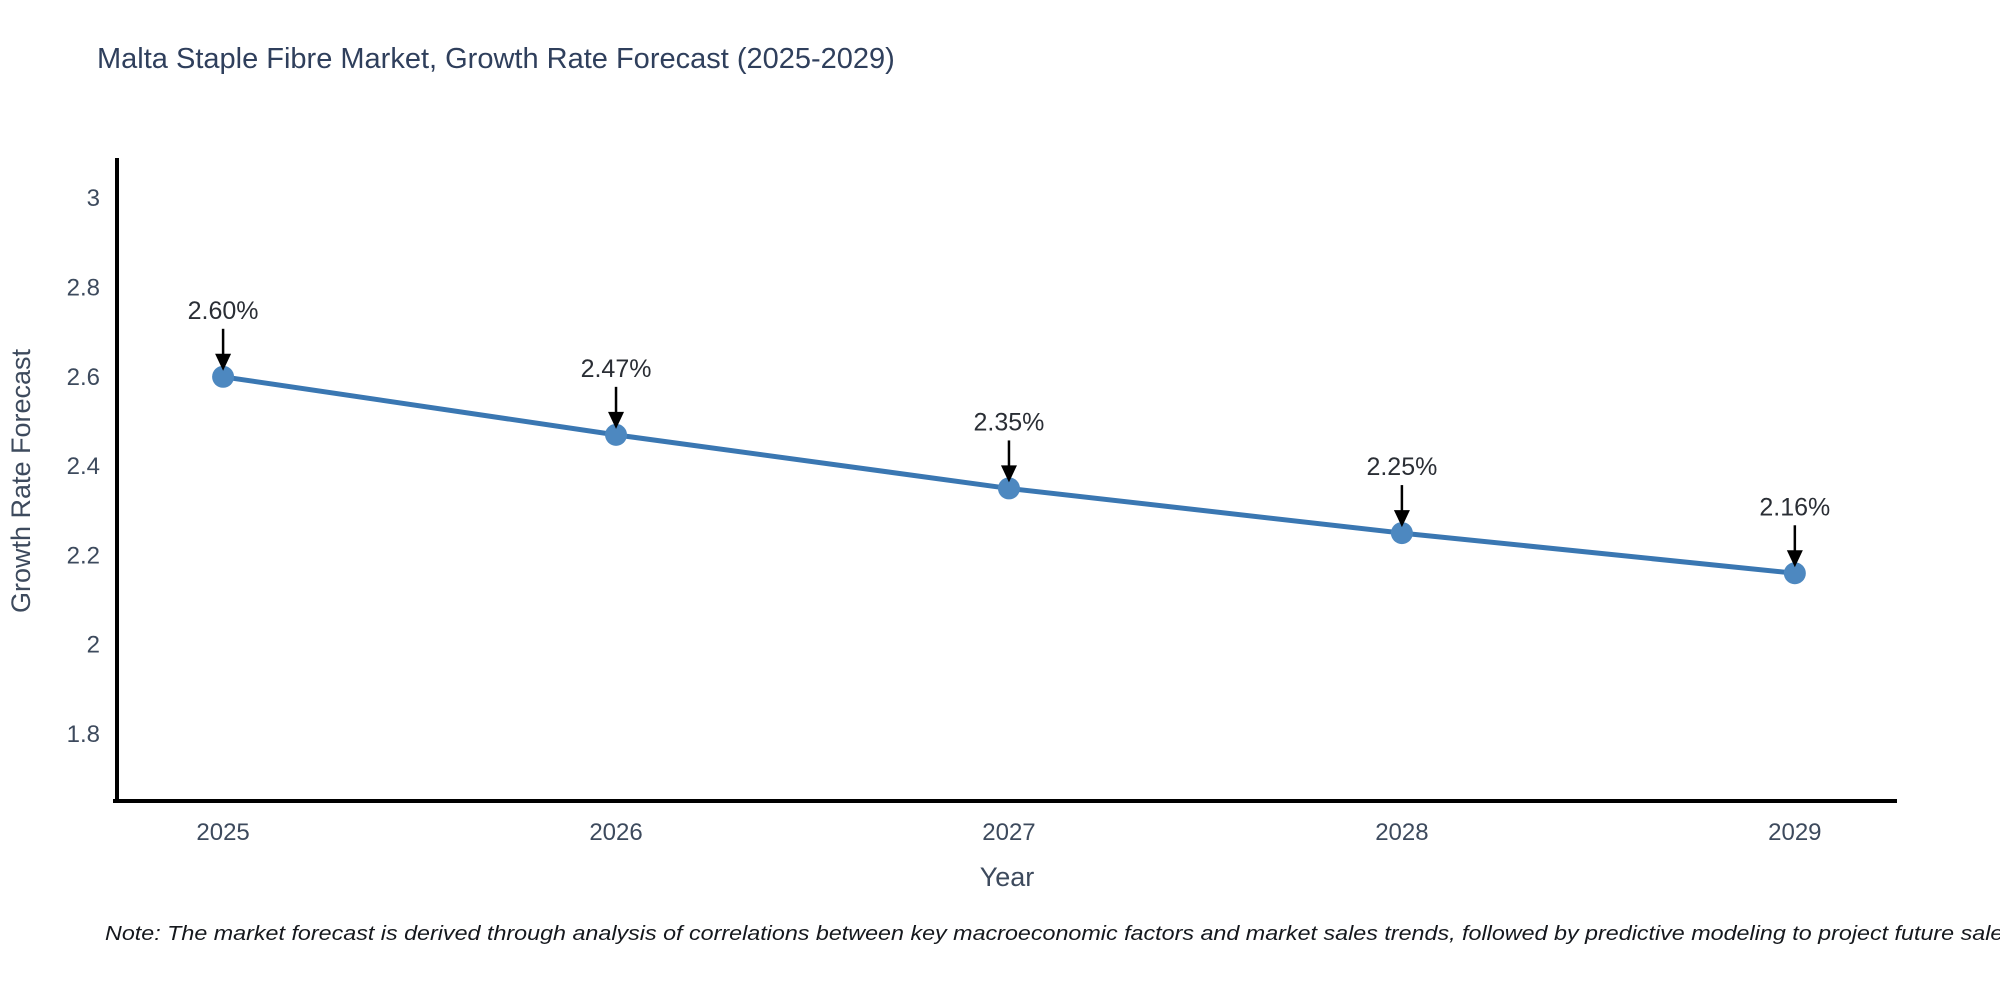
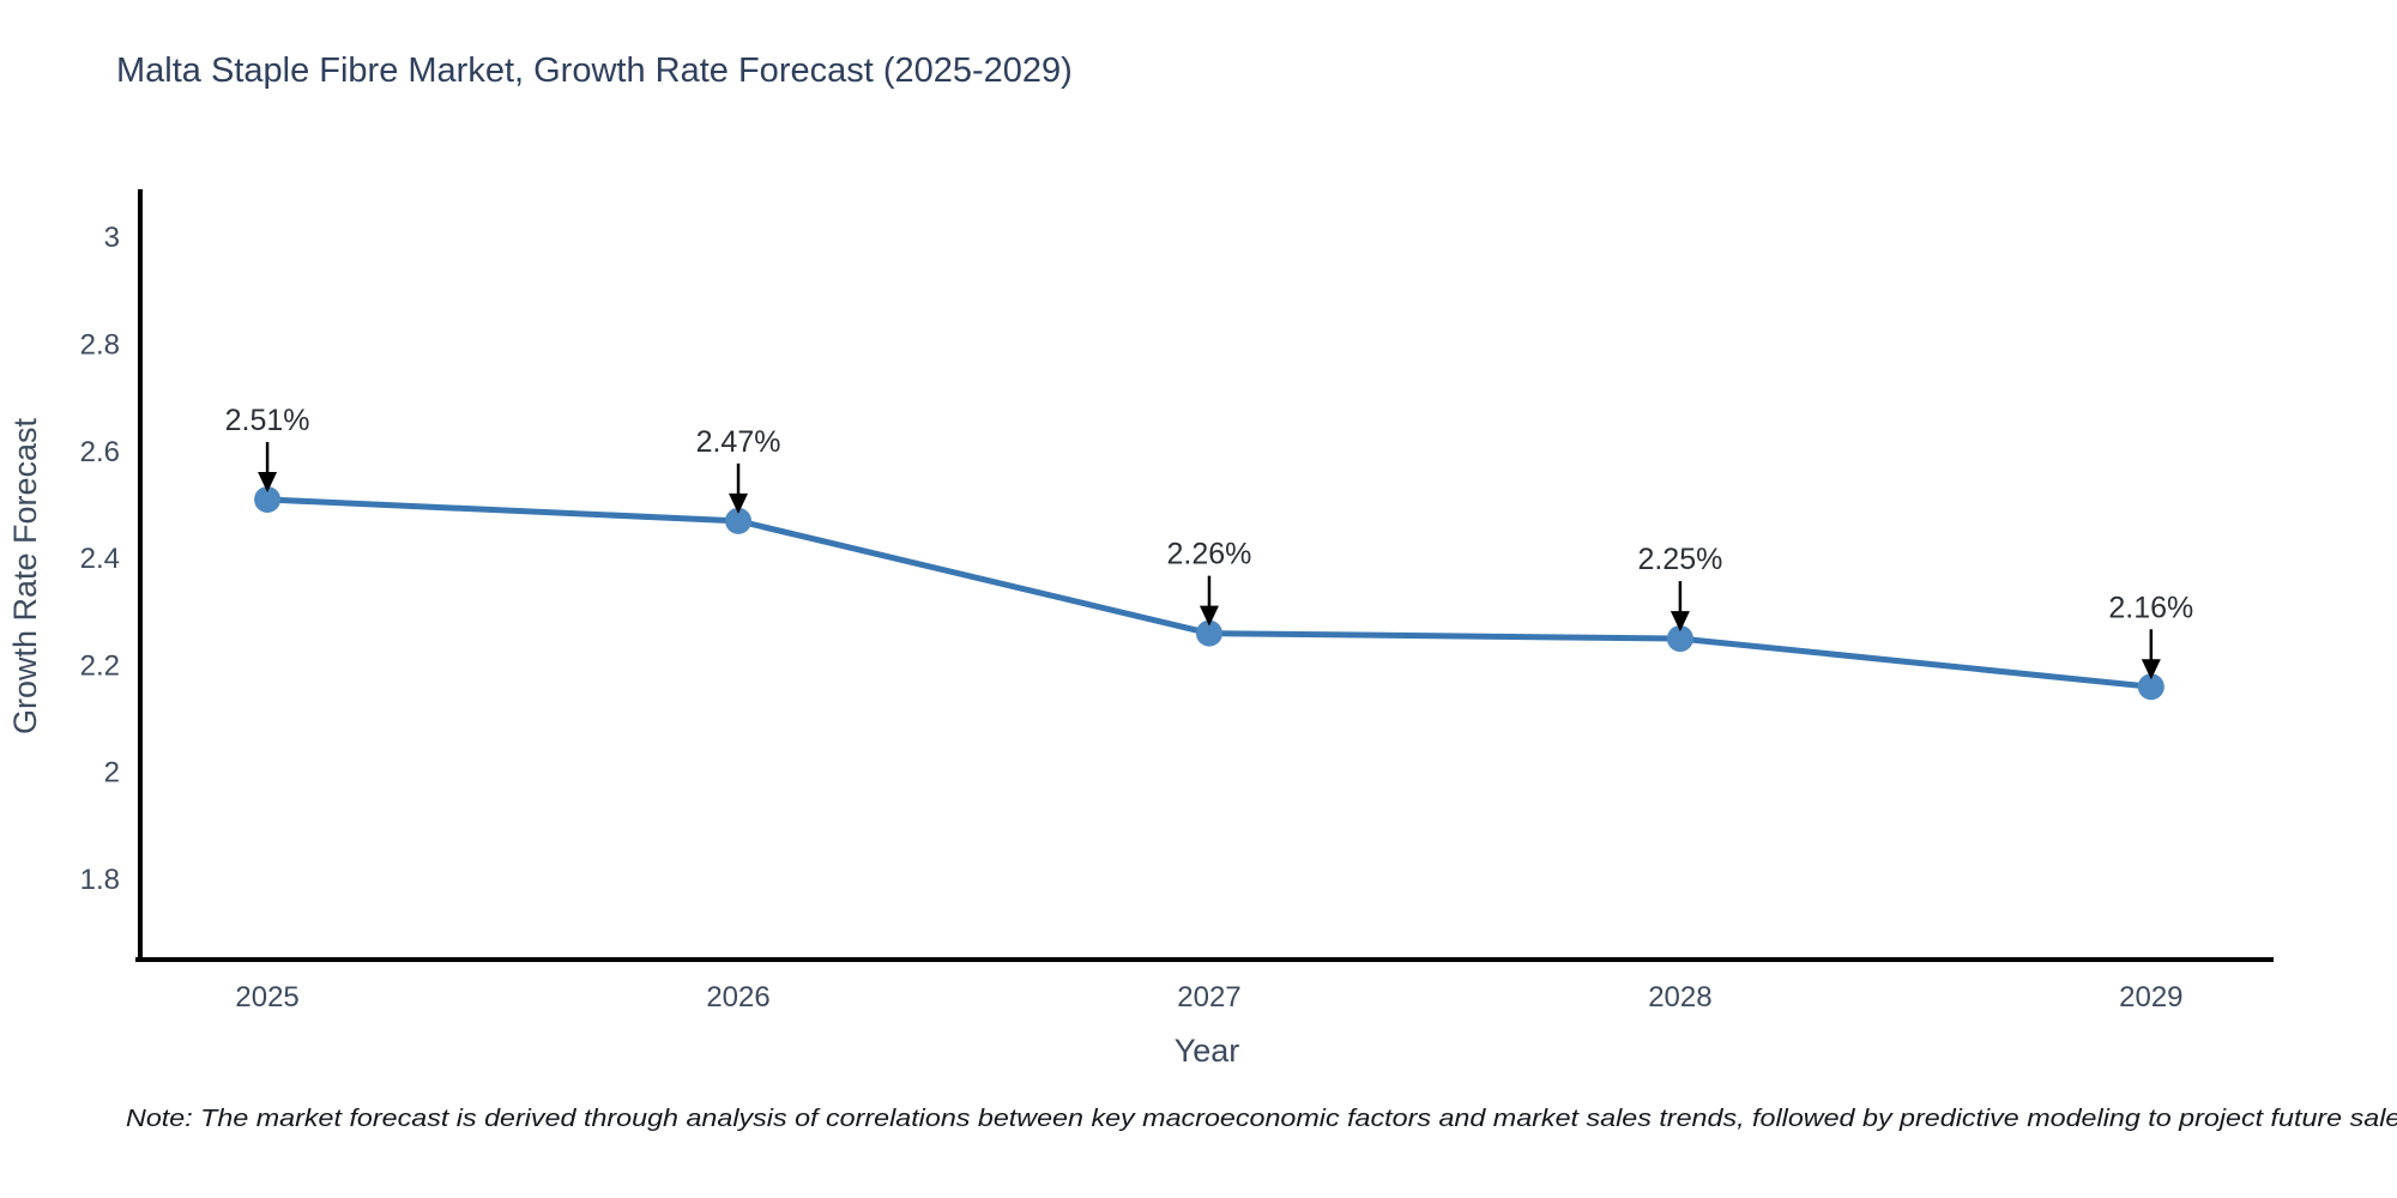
2025: 2.60% -> 2.51%
2027: 2.35% -> 2.26%
